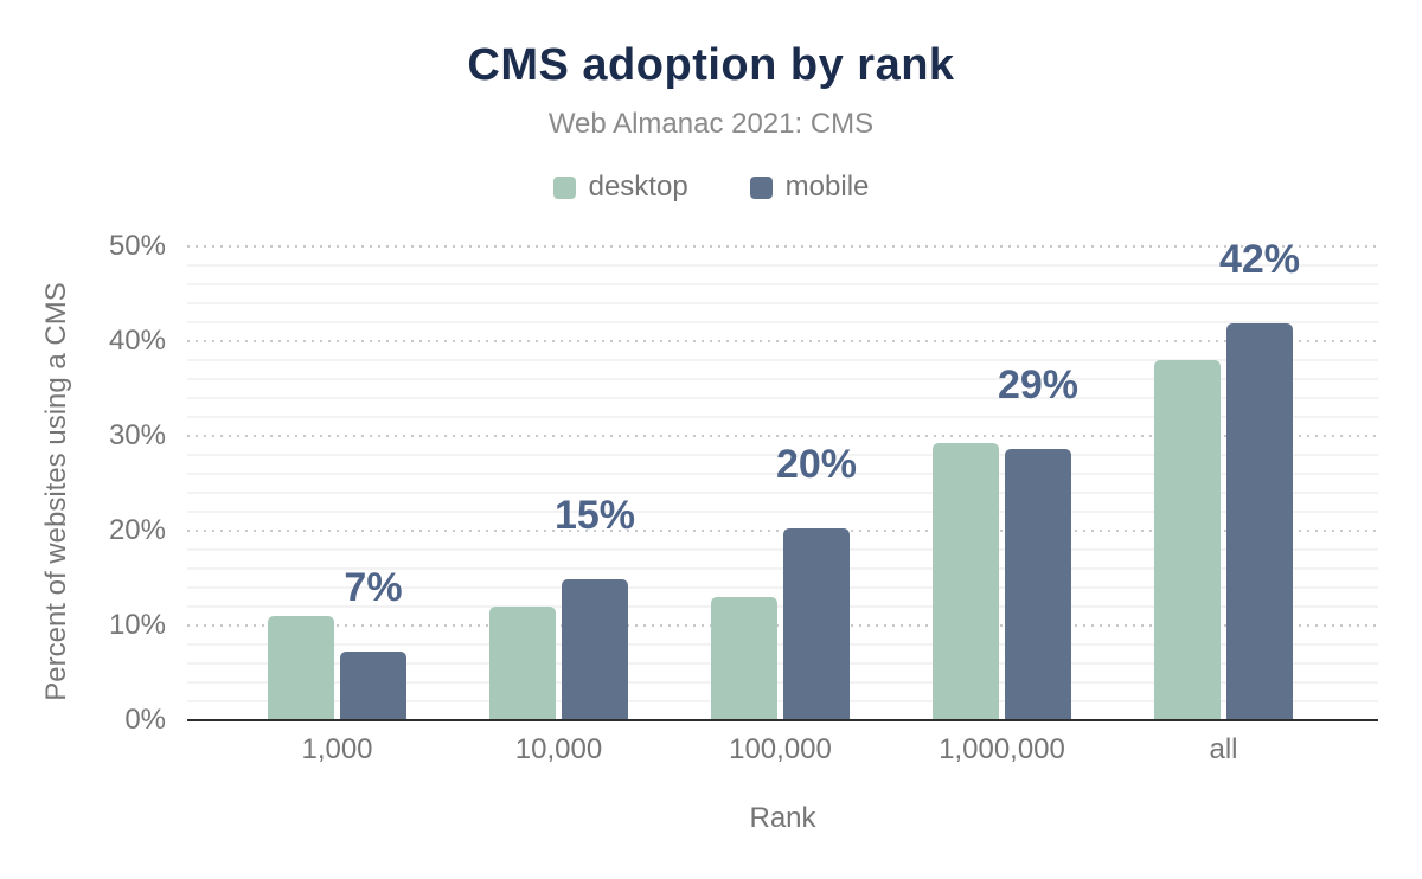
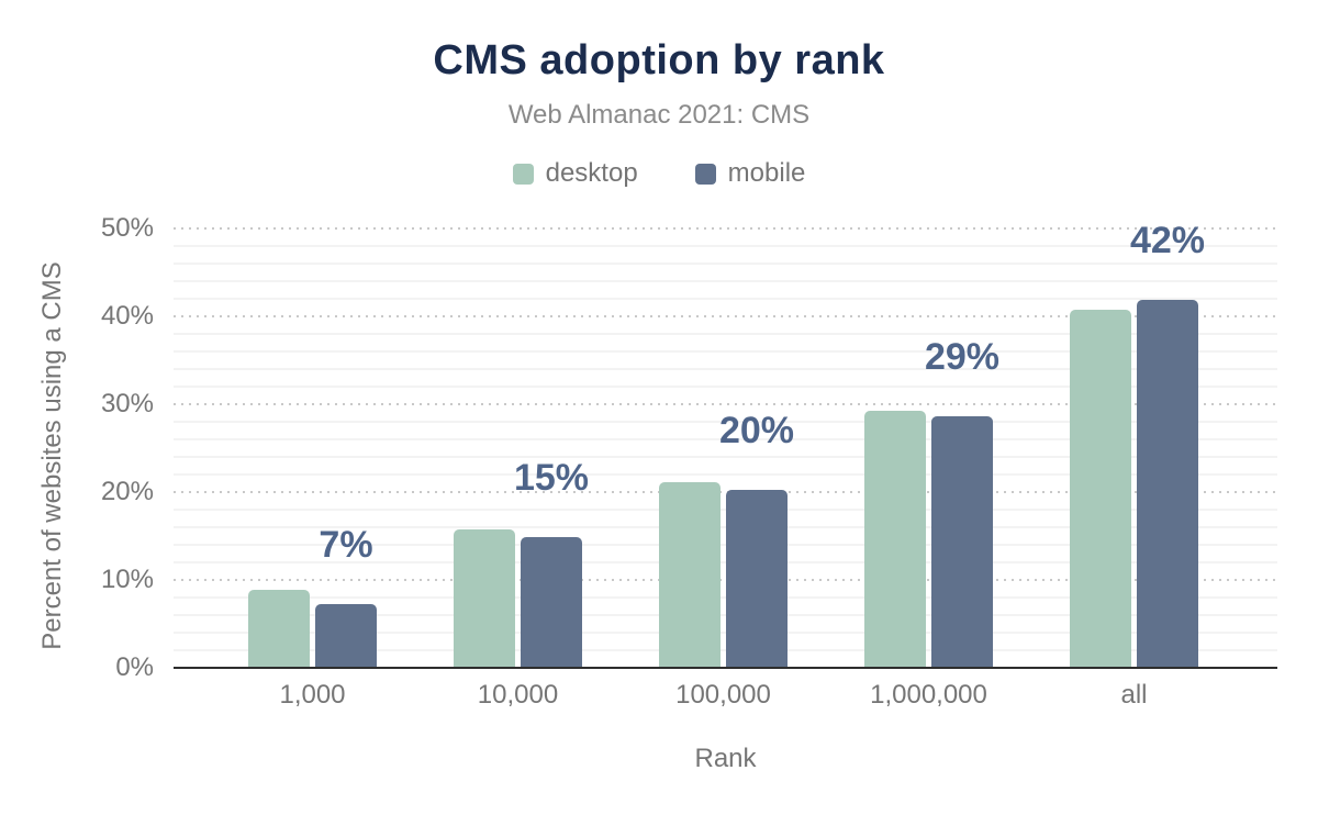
desktop/1,000: 11% -> 9%
desktop/10,000: 12% -> 16%
desktop/100,000: 13% -> 21%
desktop/all: 38% -> 41%
